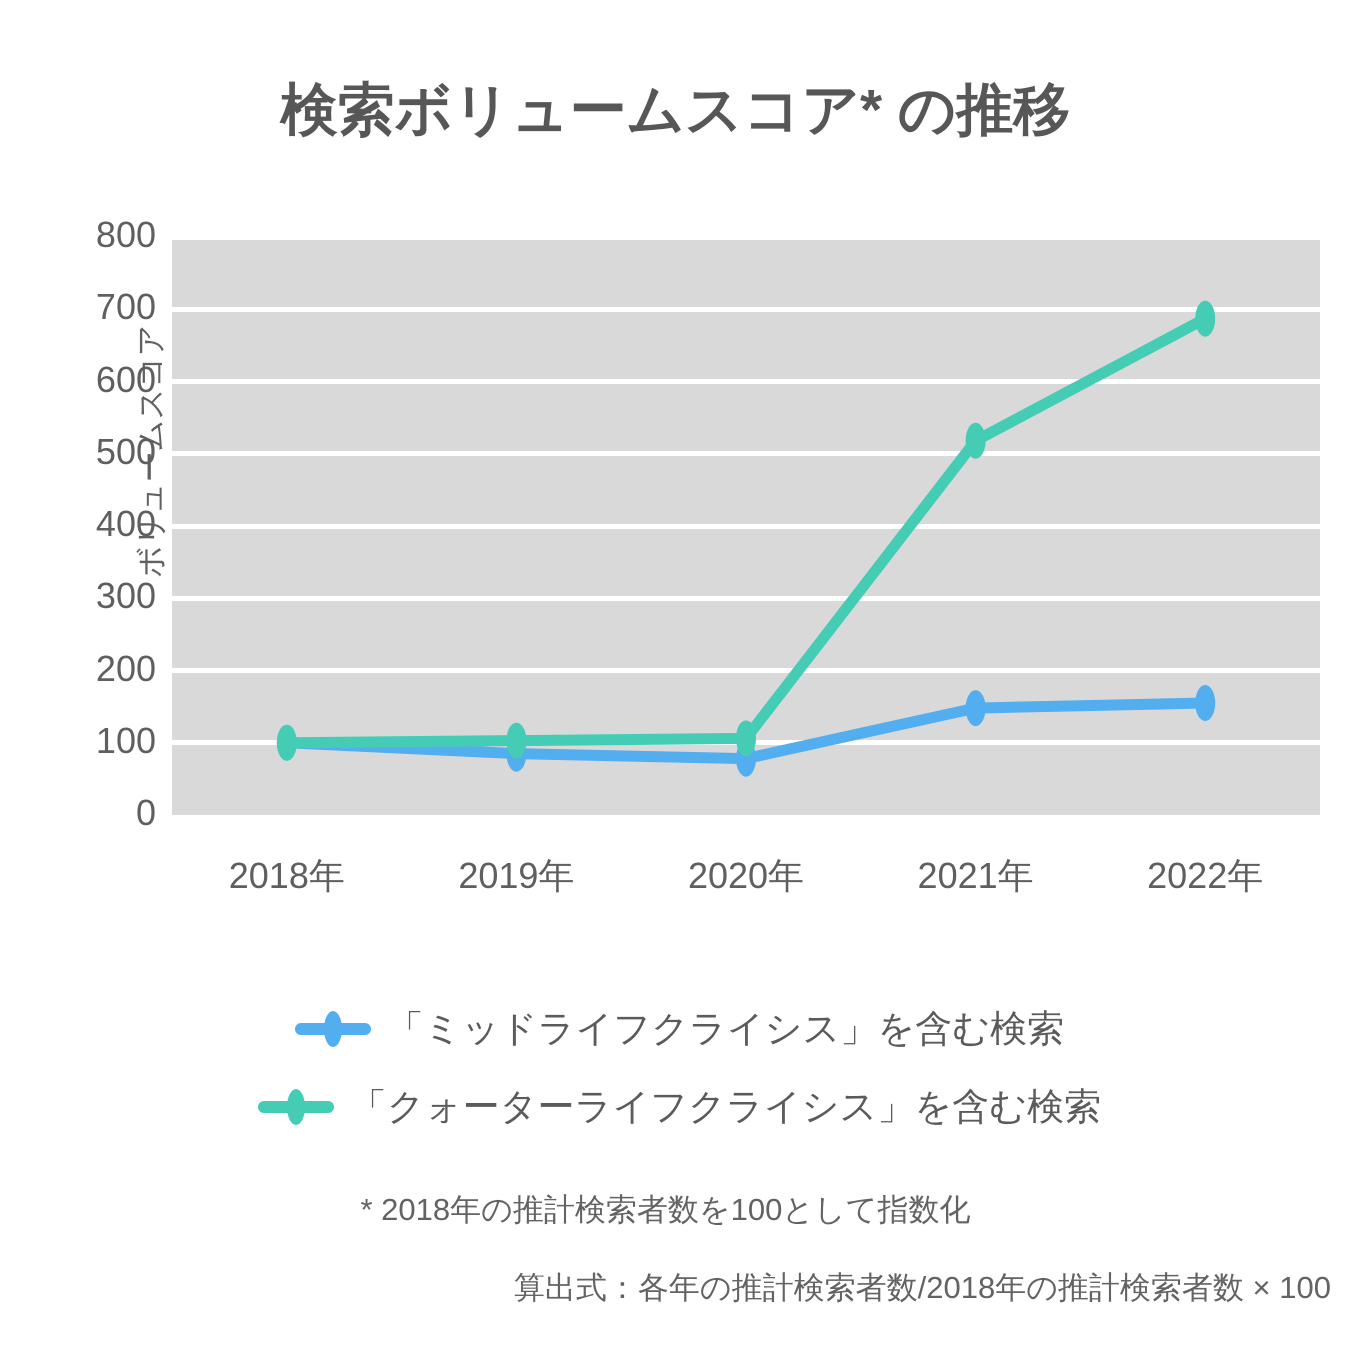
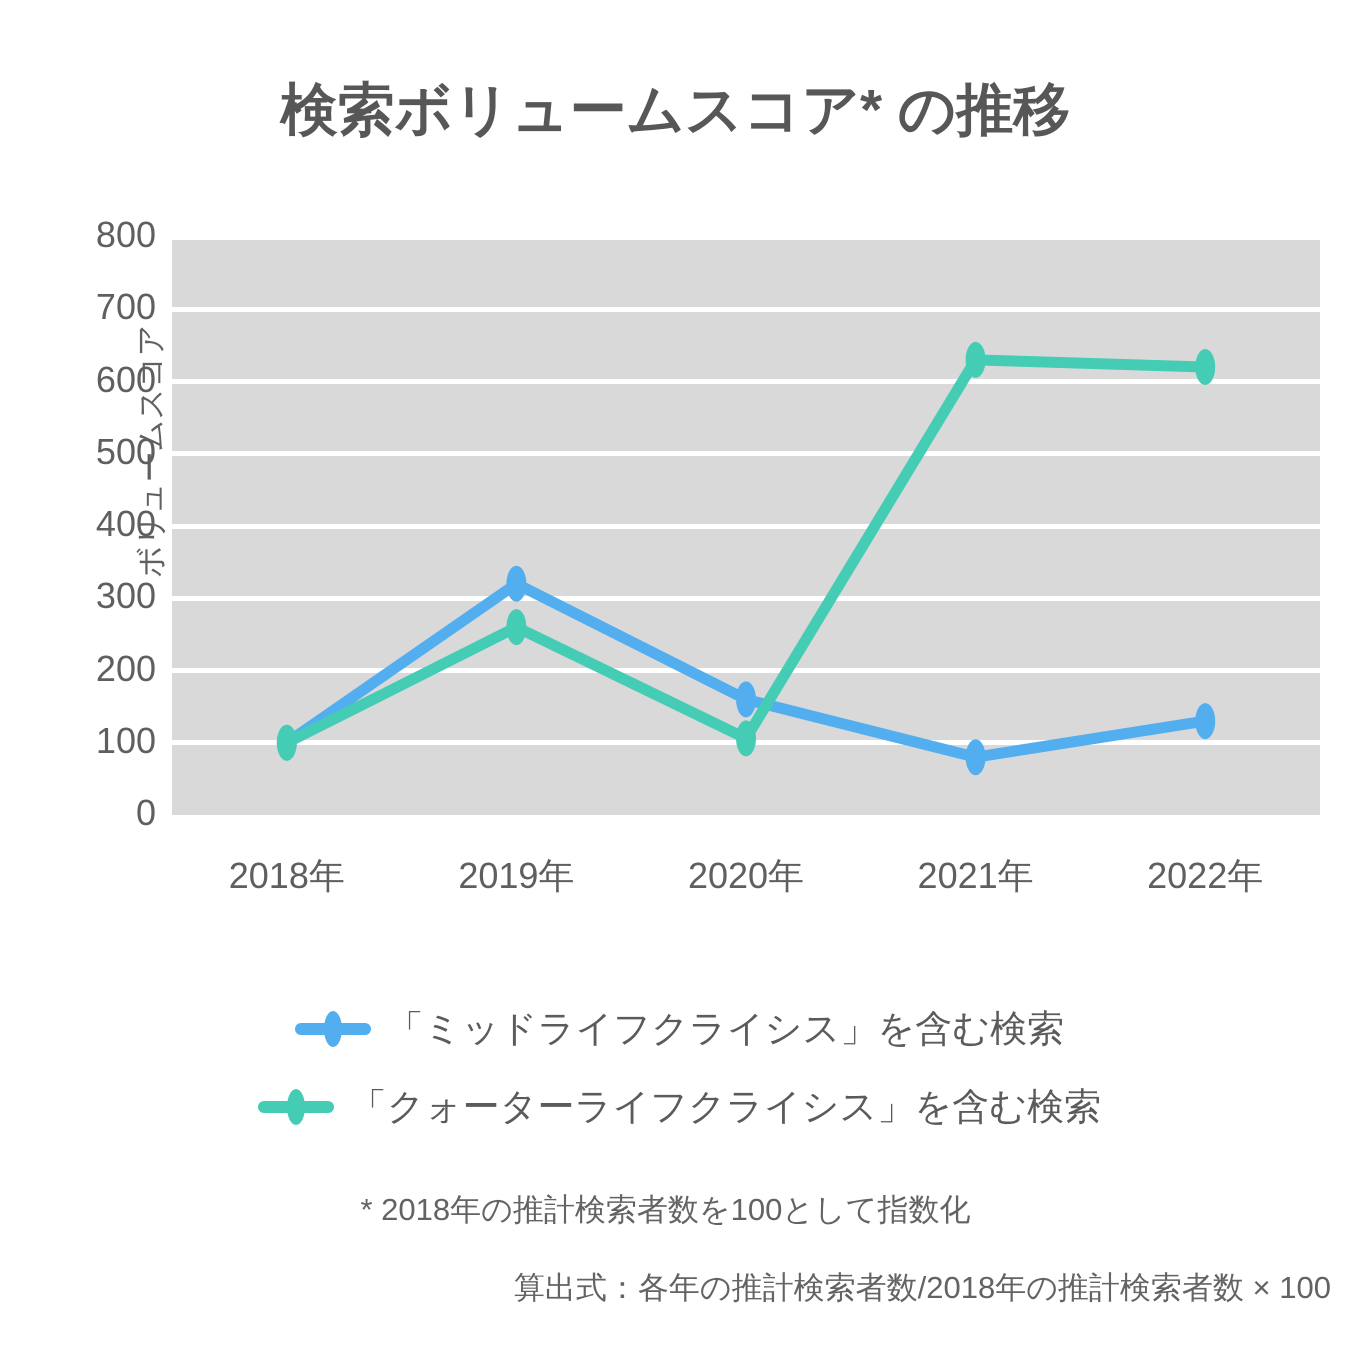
「ミッドライフクライシス」を含む検索/2019年: 80 -> 320
「クォーターライフクライシス」を含む検索/2019年: 100 -> 260
「ミッドライフクライシス」を含む検索/2020年: 80 -> 160
「ミッドライフクライシス」を含む検索/2021年: 150 -> 80
「クォーターライフクライシス」を含む検索/2021年: 520 -> 630
「ミッドライフクライシス」を含む検索/2022年: 160 -> 130
「クォーターライフクライシス」を含む検索/2022年: 690 -> 620
